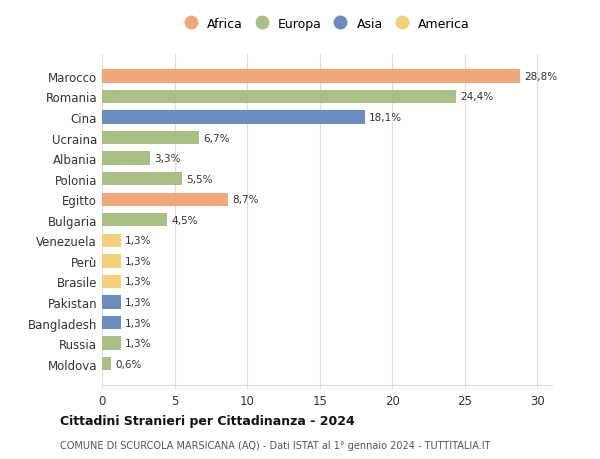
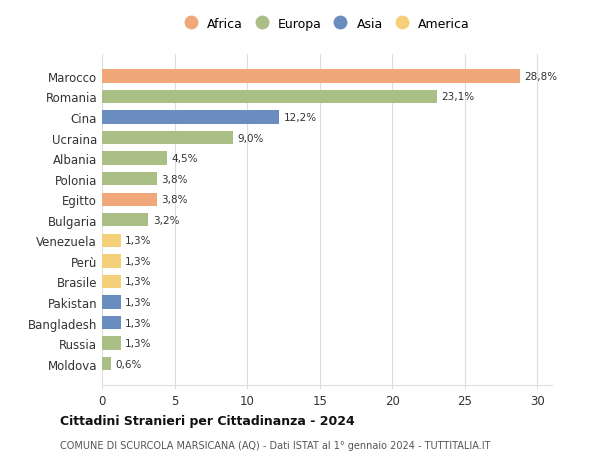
Romania: 24,4% -> 23,1%
Cina: 18,1% -> 12,2%
Ucraina: 6,7% -> 9,0%
Albania: 3,3% -> 4,5%
Polonia: 5,5% -> 3,8%
Egitto: 8,7% -> 3,8%
Bulgaria: 4,5% -> 3,2%
